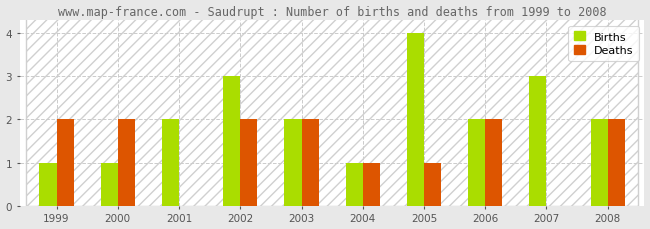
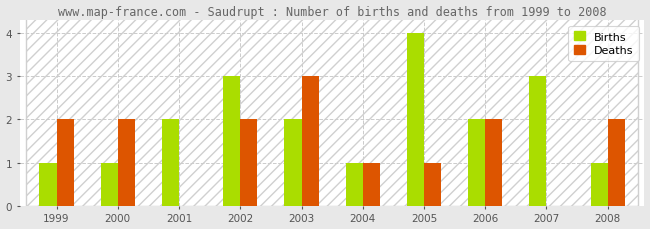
Deaths/2003: 2 -> 3
Births/2008: 2 -> 1
